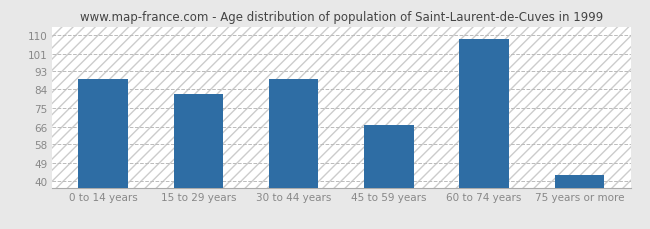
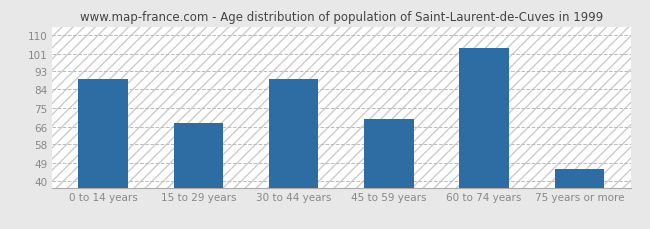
15 to 29 years: 82 -> 68
45 to 59 years: 67 -> 70
60 to 74 years: 108 -> 104
75 years or more: 43 -> 46
